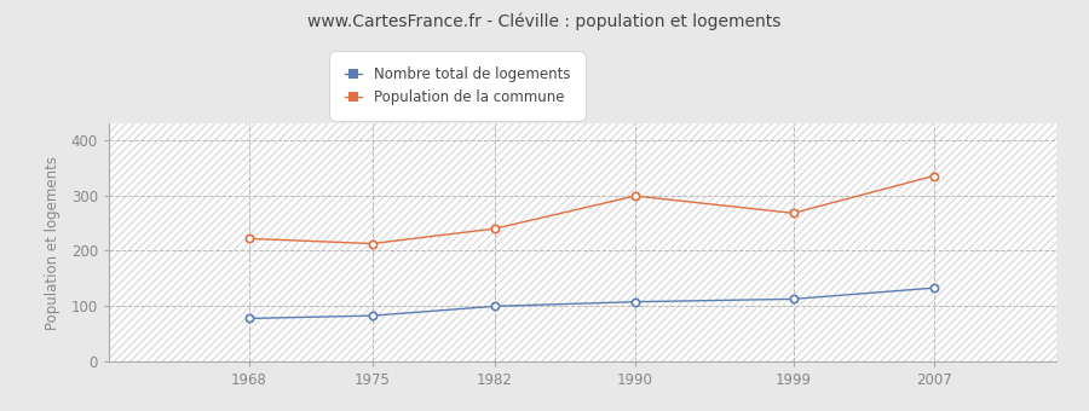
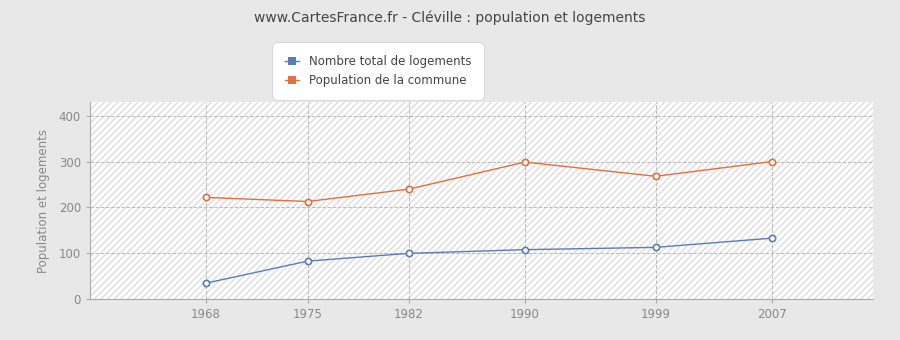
Nombre total de logements/1968: 78 -> 35
Population de la commune/2007: 335 -> 300
